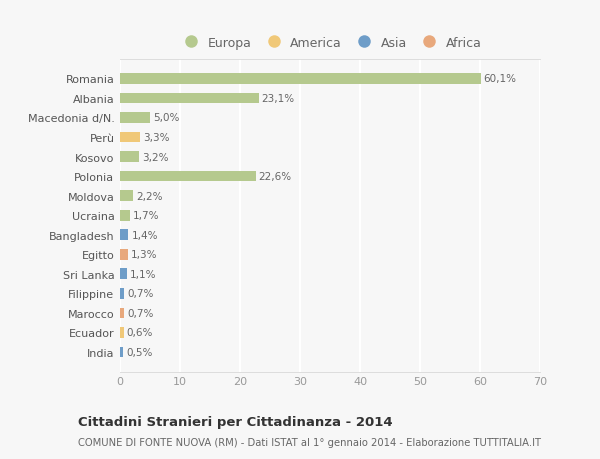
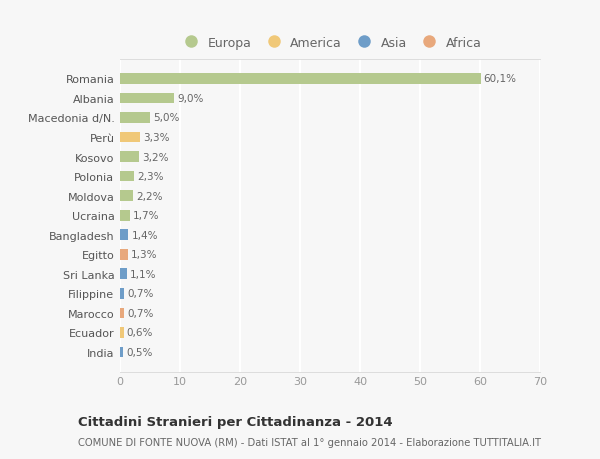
Albania: 23,1% -> 9,0%
Polonia: 22,6% -> 2,3%
